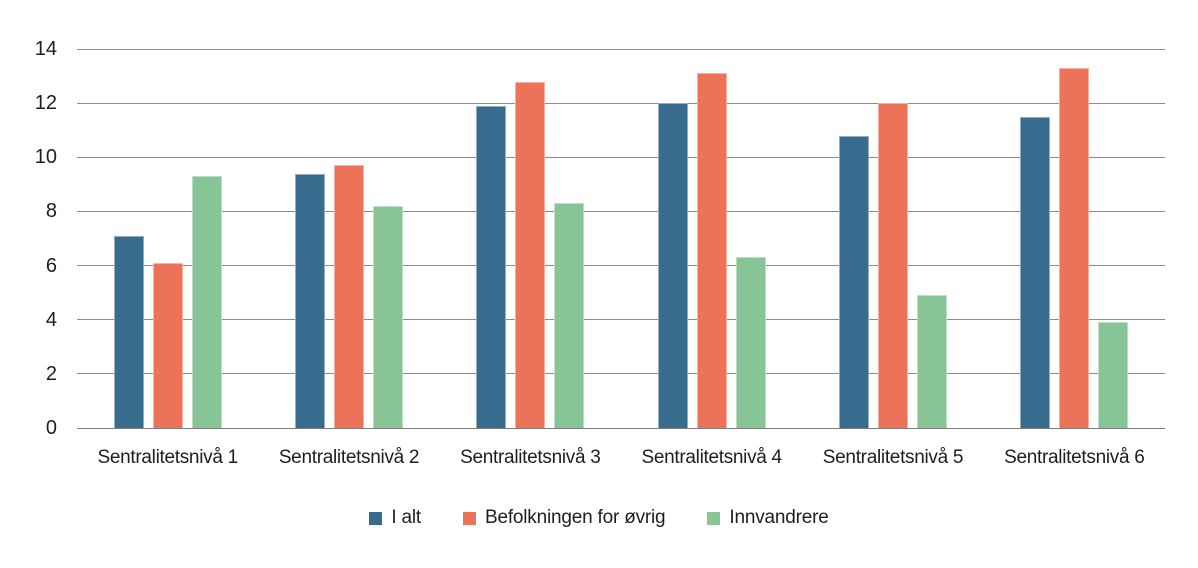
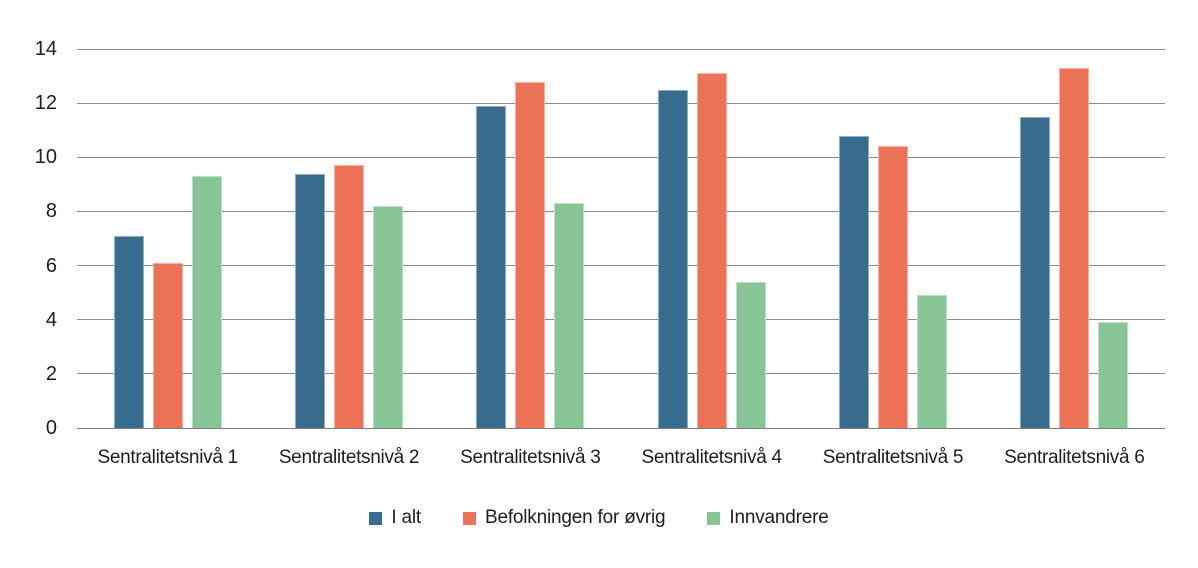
I alt/Sentralitetsnivå 4: 12.0 -> 12.5
Innvandrere/Sentralitetsnivå 4: 6.3 -> 5.4
Befolkningen for øvrig/Sentralitetsnivå 5: 12.0 -> 10.4
